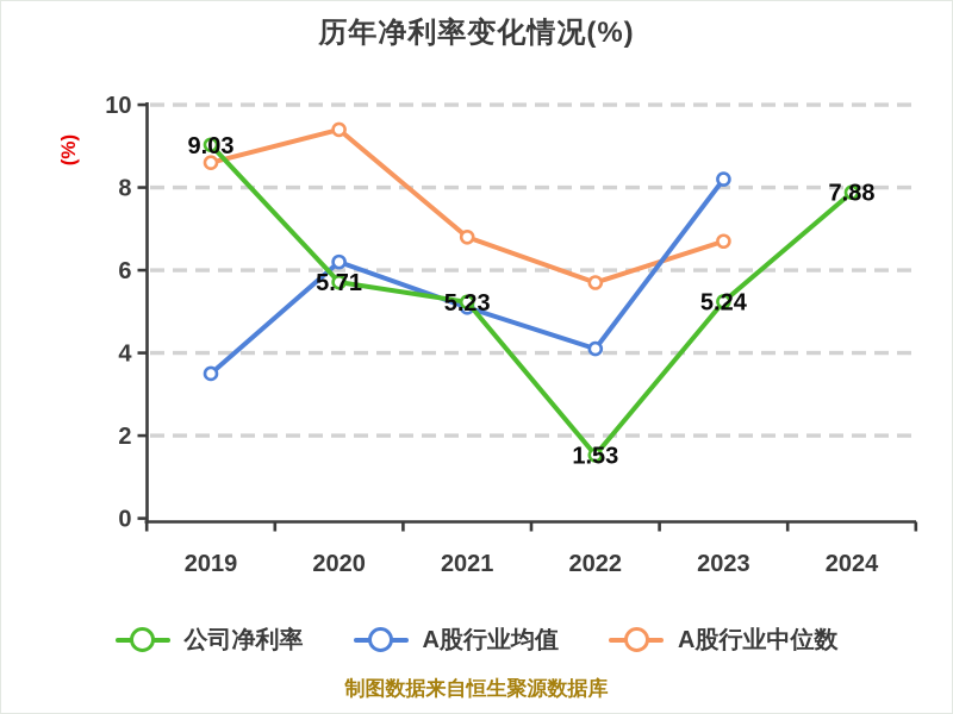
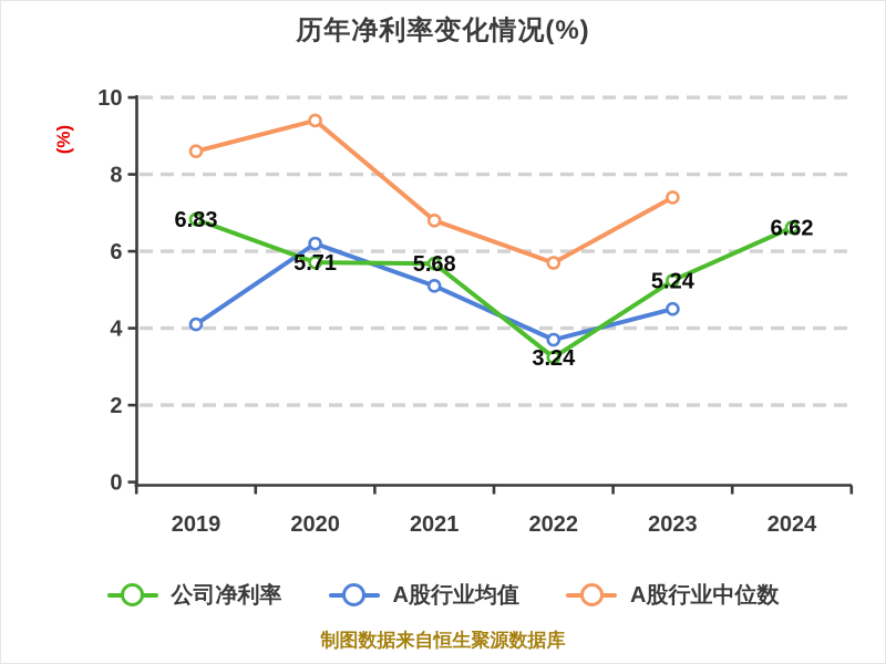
公司净利率/2019: 9.03 -> 6.83
A股行业均值/2019: 3.5 -> 4.1
公司净利率/2021: 5.23 -> 5.68
公司净利率/2022: 1.53 -> 3.24
A股行业均值/2022: 4.1 -> 3.7
A股行业均值/2023: 8.2 -> 4.5
A股行业中位数/2023: 6.7 -> 7.4
公司净利率/2024: 7.88 -> 6.62
